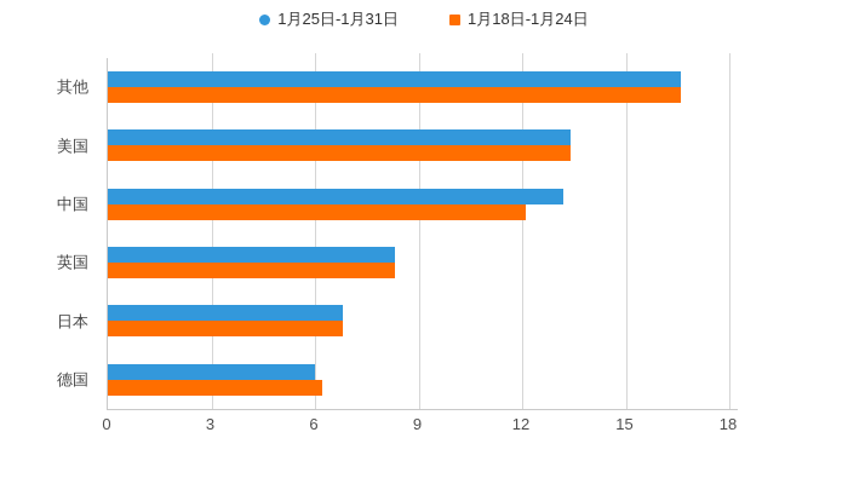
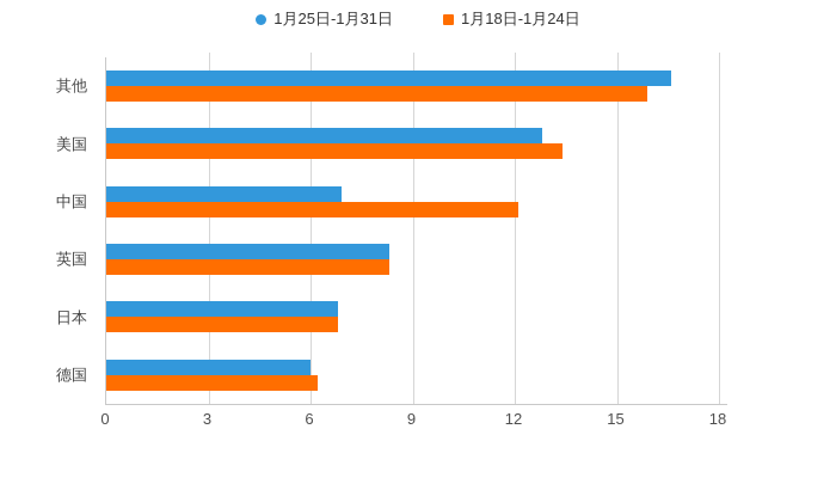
1月18日-1月24日/其他: 16.6 -> 15.9
1月25日-1月31日/美国: 13.4 -> 12.8
1月25日-1月31日/中国: 13.2 -> 6.9
